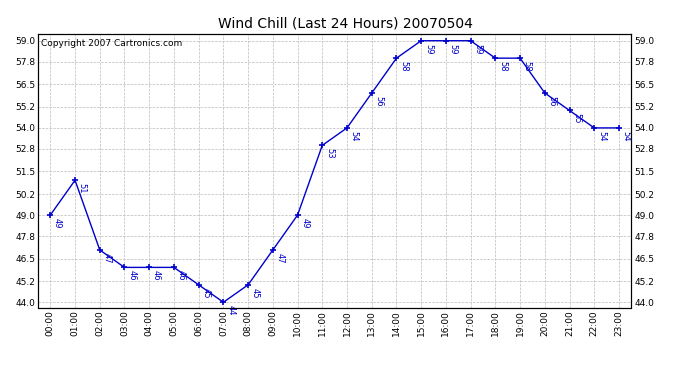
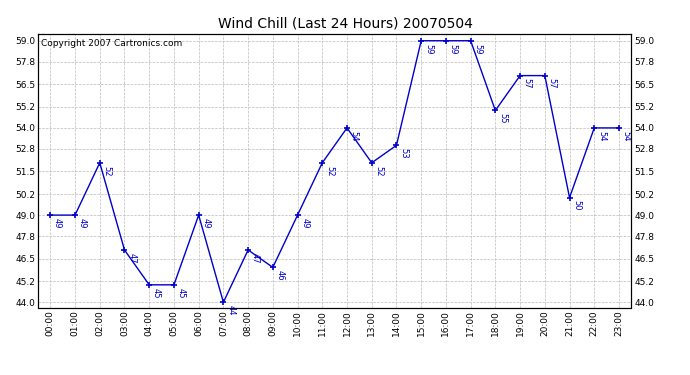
01:00: 51 -> 49
02:00: 47 -> 52
03:00: 46 -> 47
04:00: 46 -> 45
05:00: 46 -> 45
06:00: 45 -> 49
08:00: 45 -> 47
09:00: 47 -> 46
11:00: 53 -> 52
13:00: 56 -> 52
14:00: 58 -> 53
18:00: 58 -> 55
19:00: 58 -> 57
20:00: 56 -> 57
21:00: 55 -> 50
